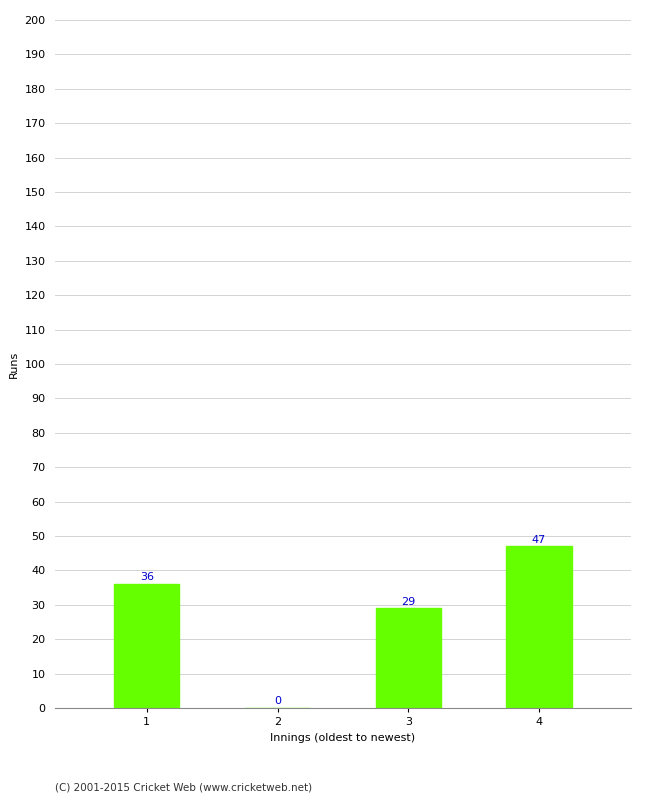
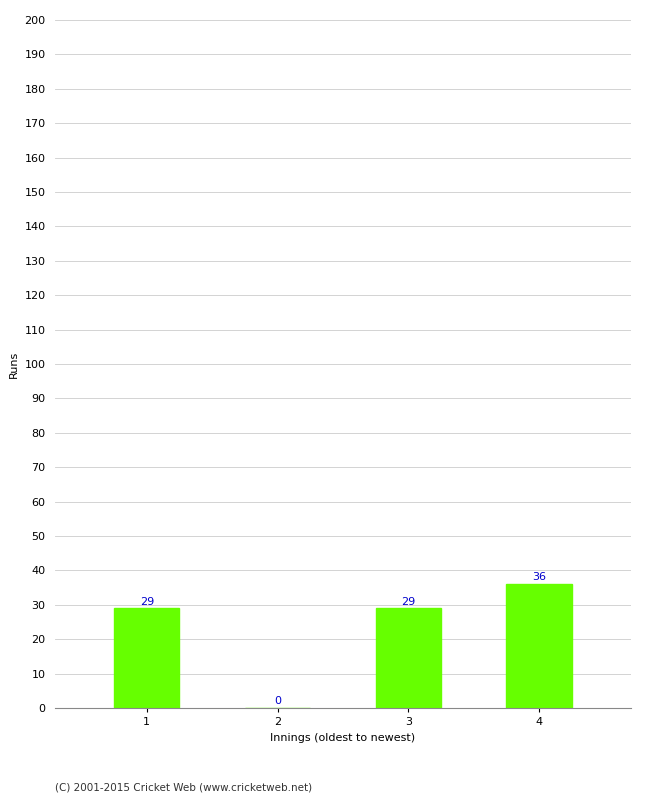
1: 36 -> 29
4: 47 -> 36
